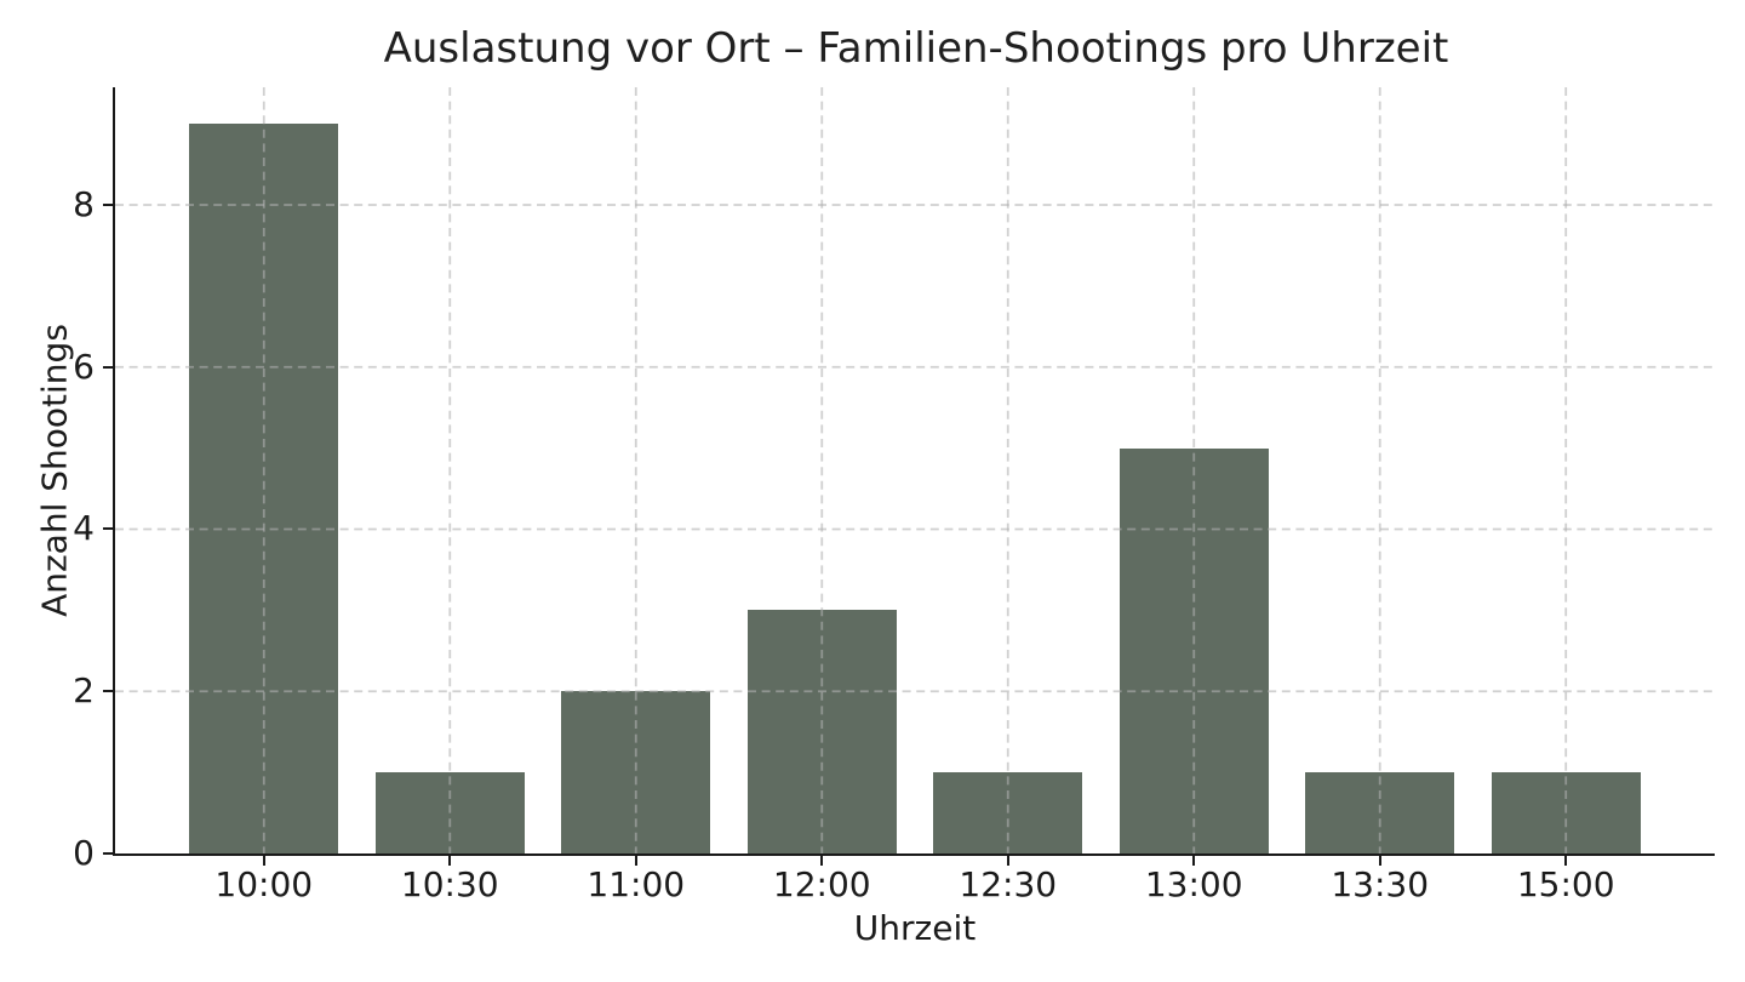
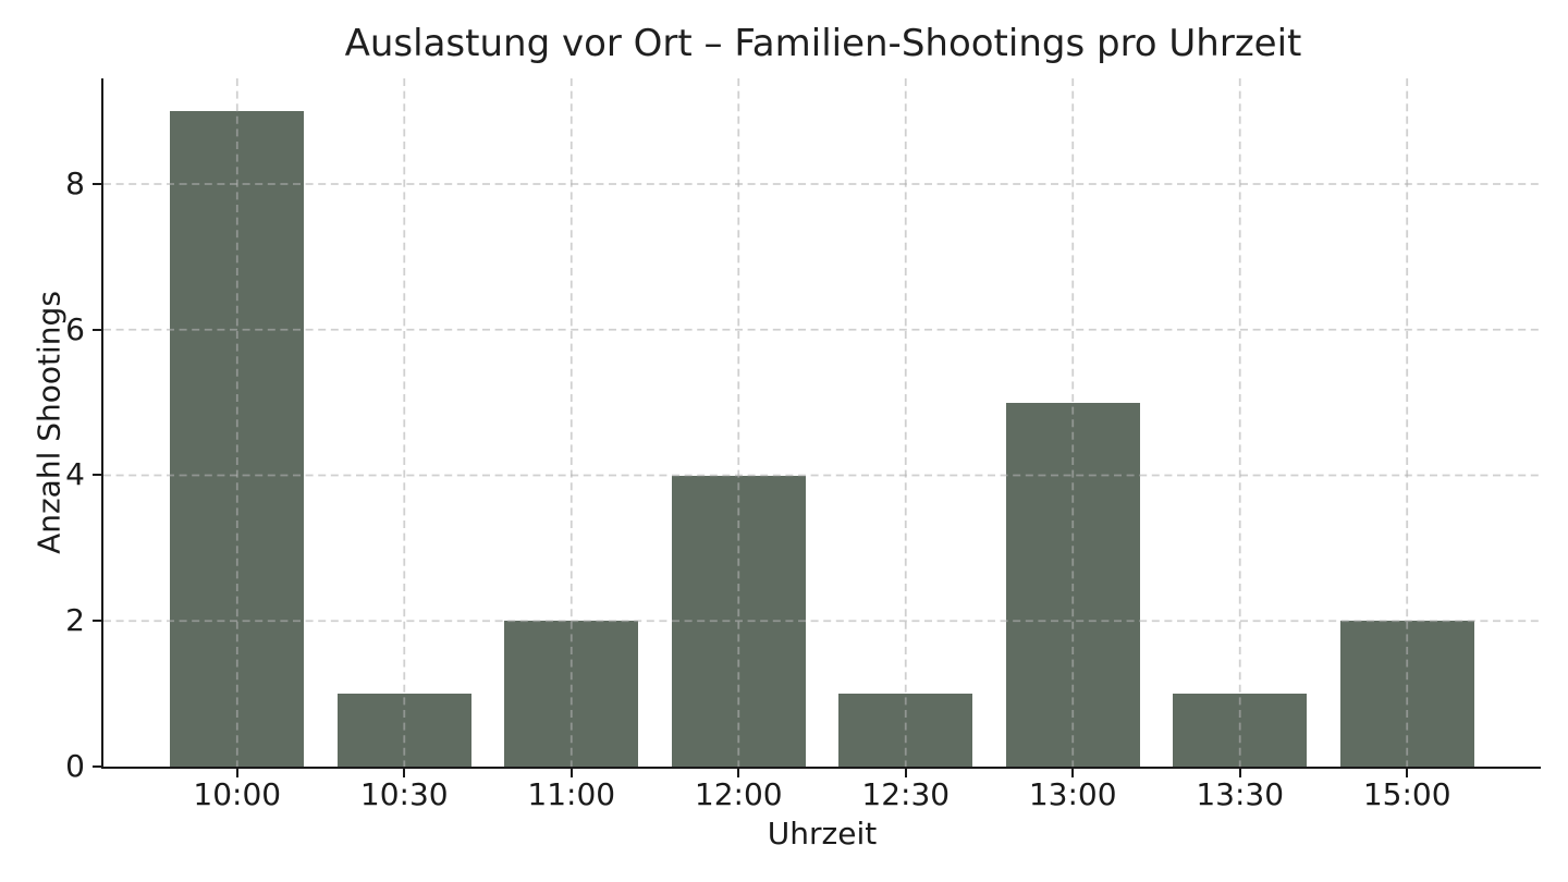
12:00: 3 -> 4
15:00: 1 -> 2
